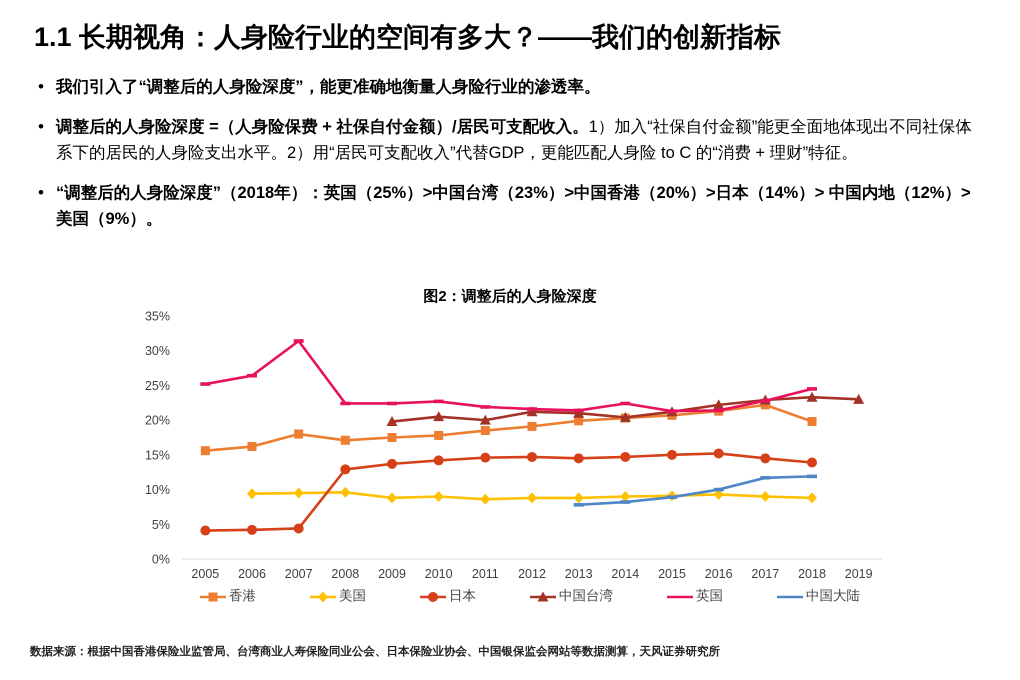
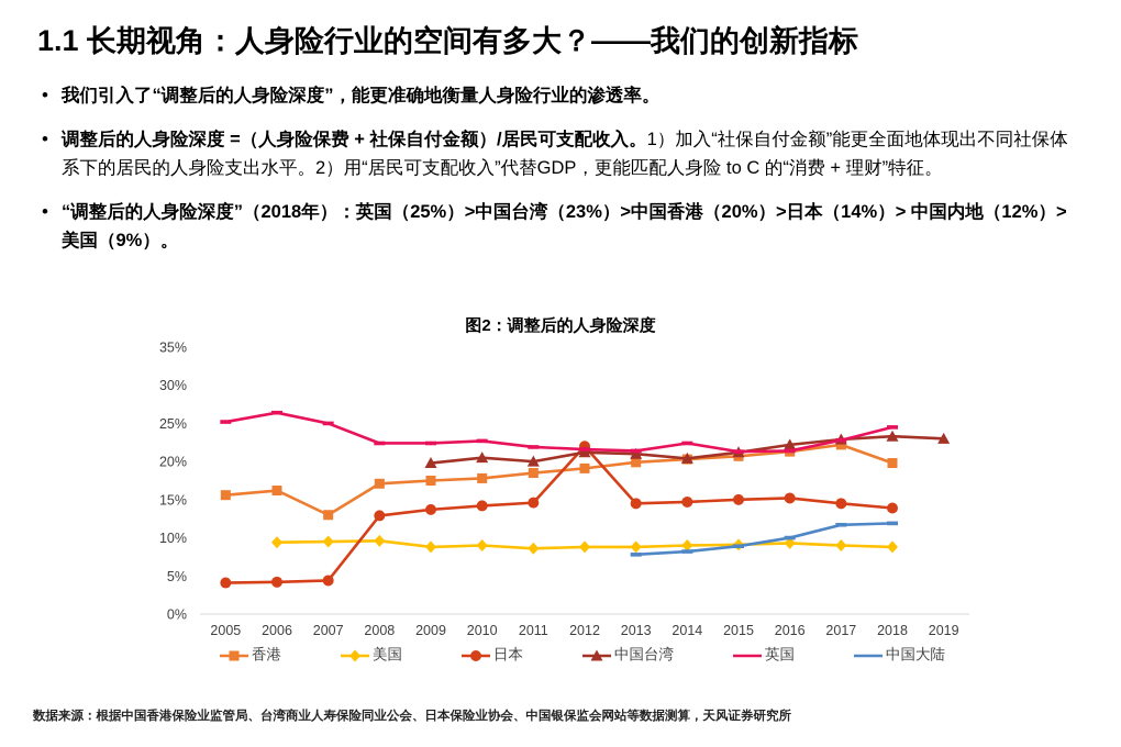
香港/2007: 18% -> 13%
英国/2007: 31% -> 25%
日本/2012: 15% -> 22%
